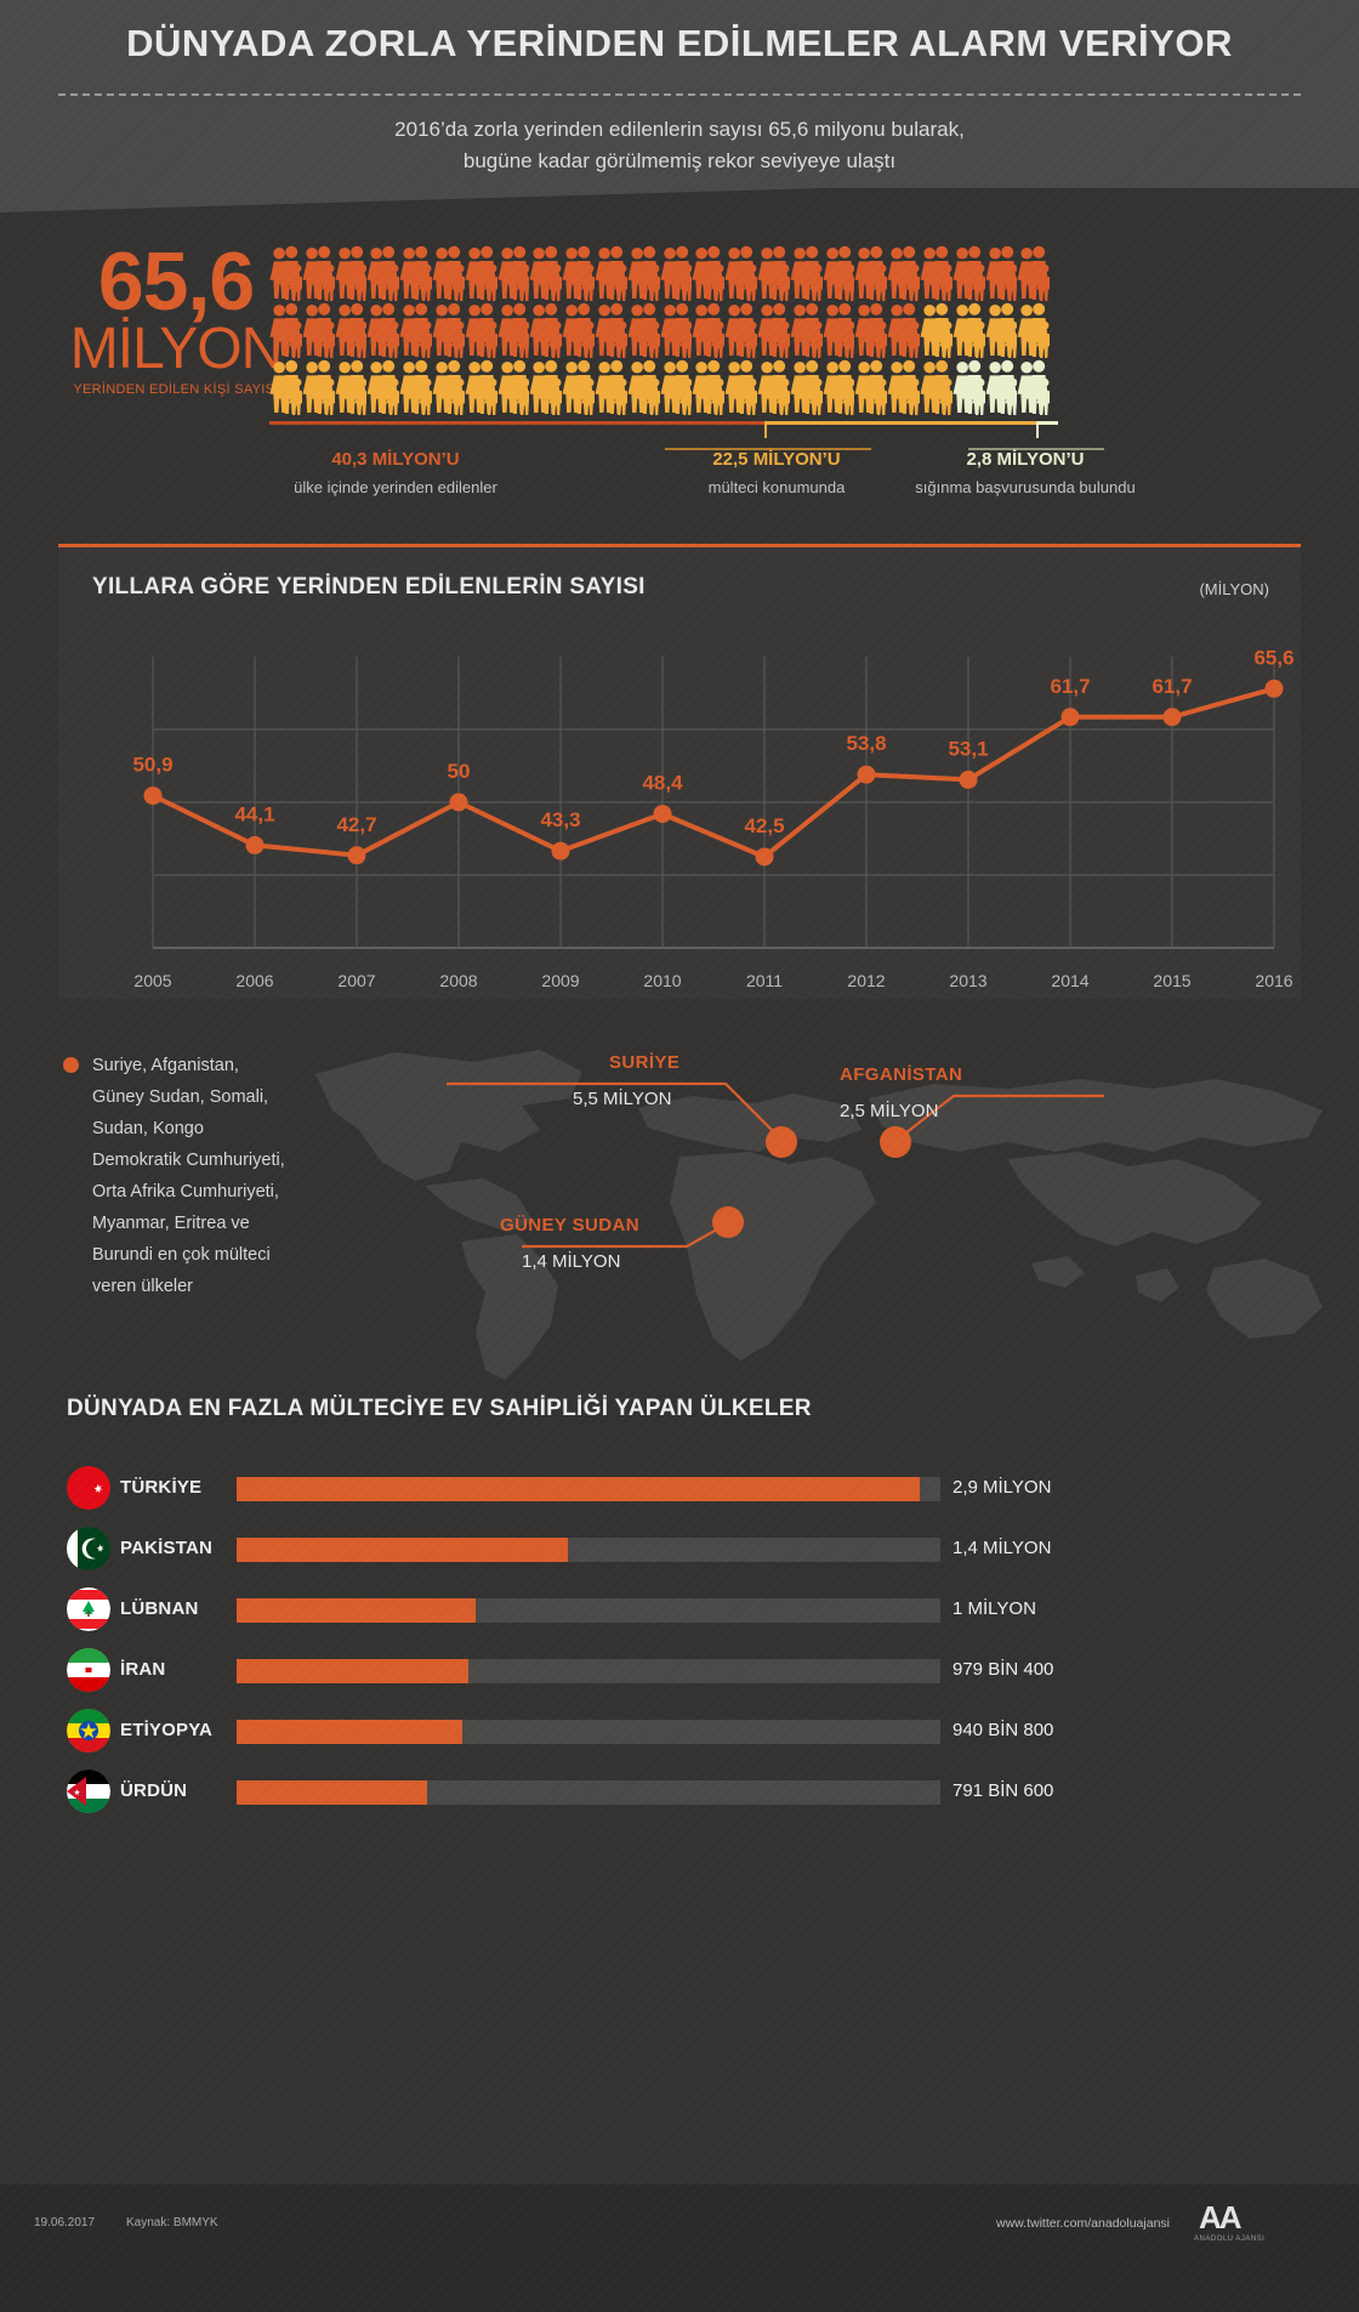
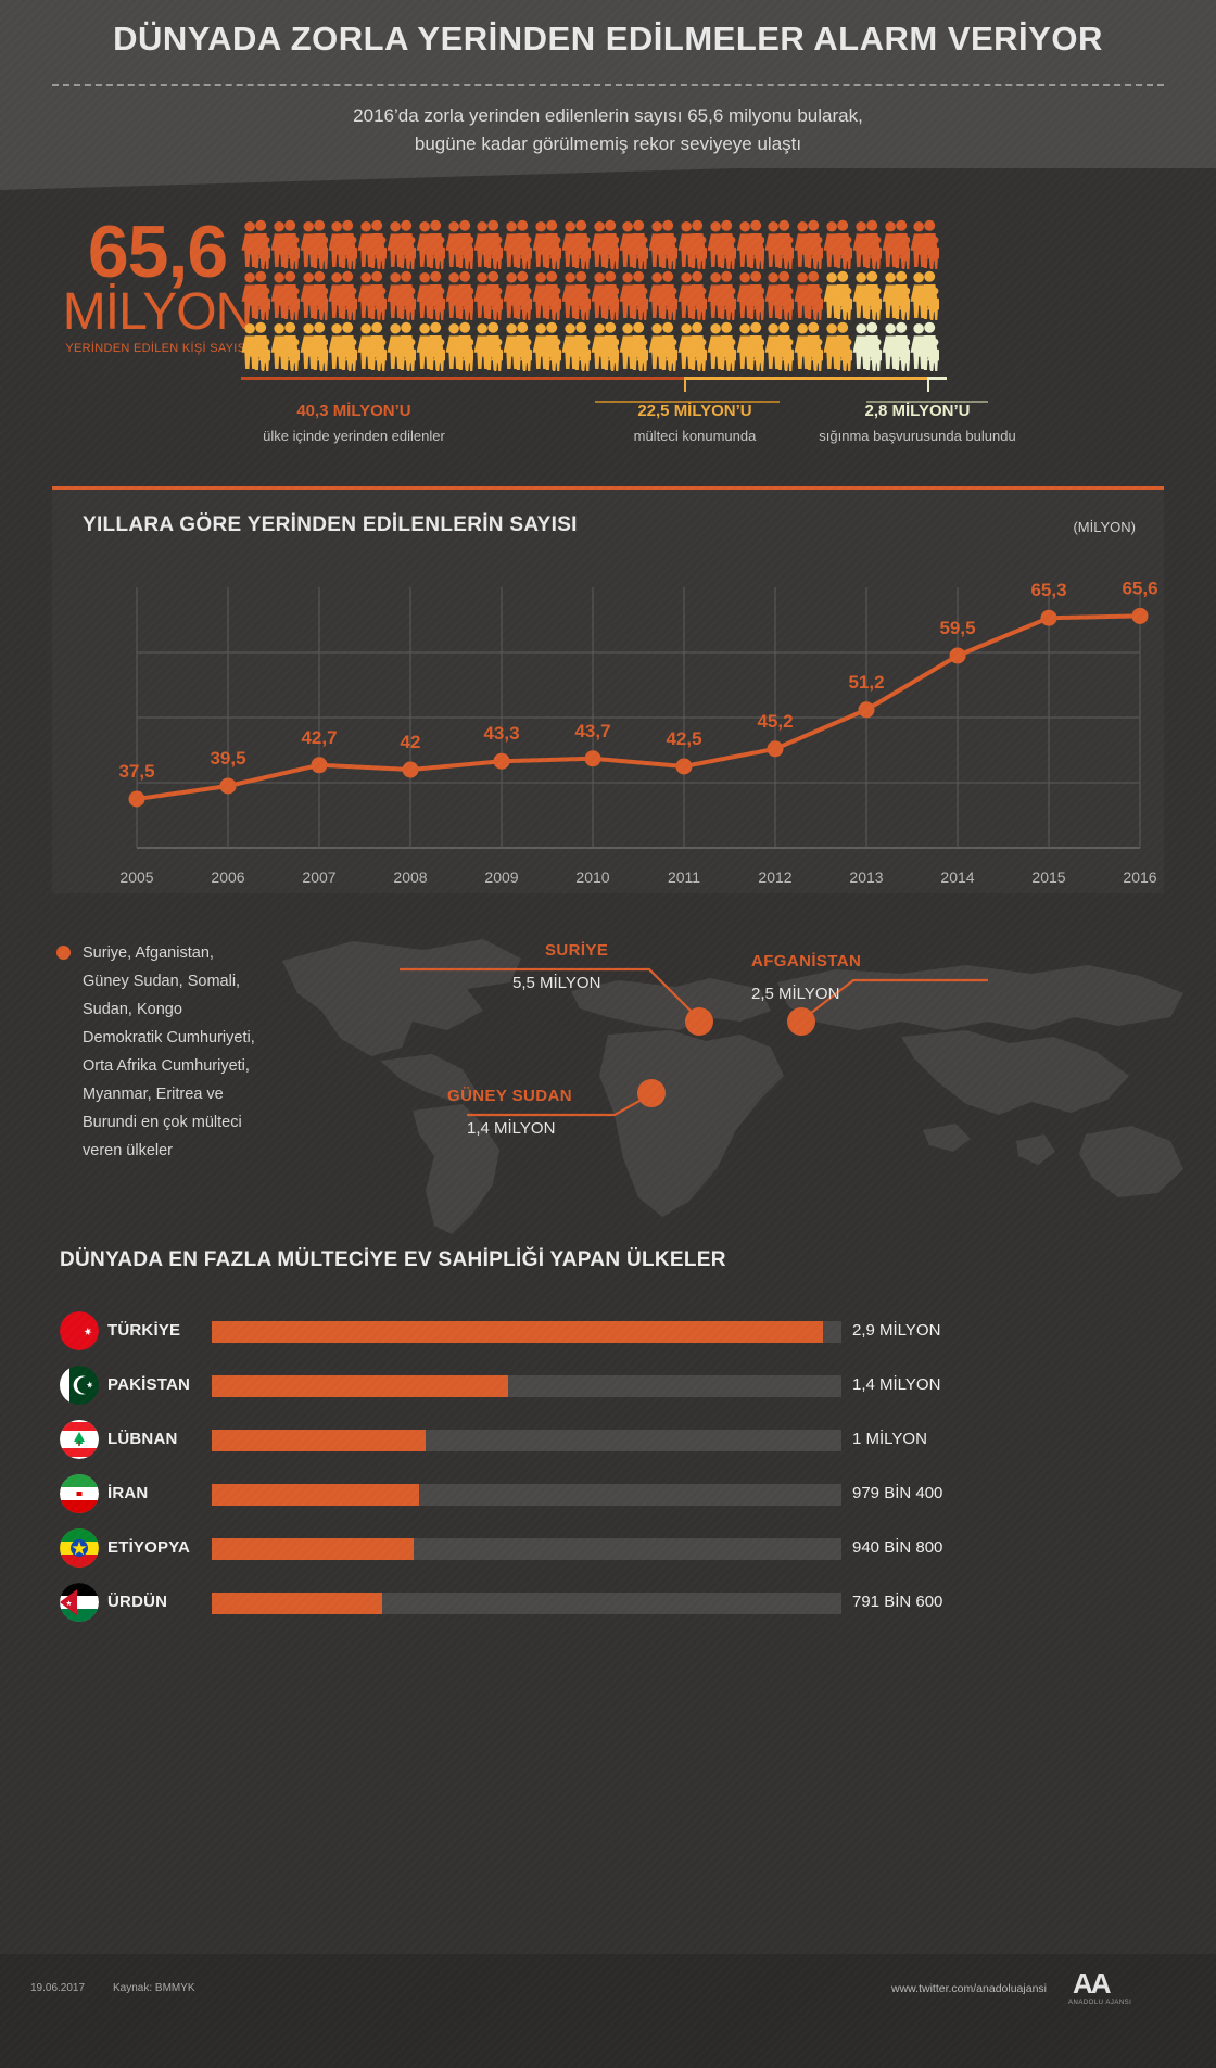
2005: 50,9 -> 37,5
2006: 44,1 -> 39,5
2008: 50 -> 42
2010: 48,4 -> 43,7
2012: 53,8 -> 45,2
2013: 53,1 -> 51,2
2014: 61,7 -> 59,5
2015: 61,7 -> 65,3
